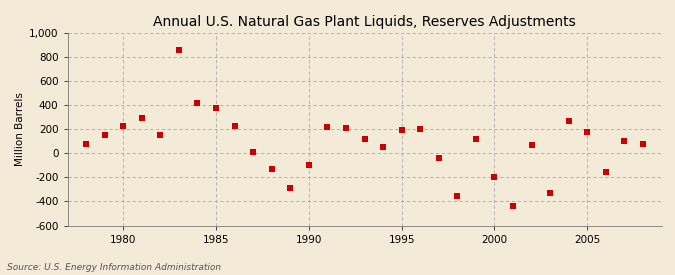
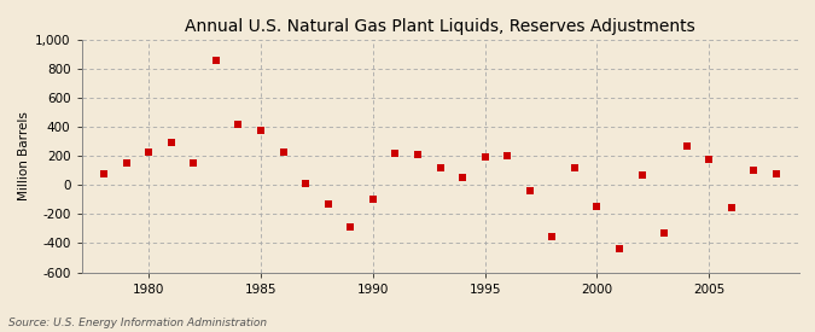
2000: -200 -> -140
